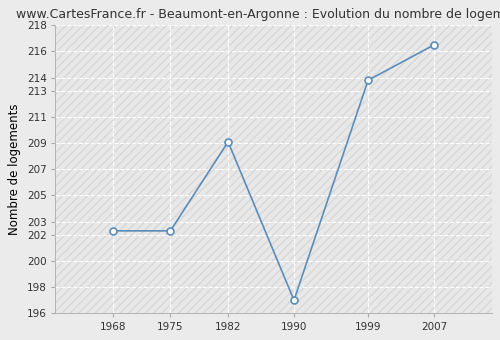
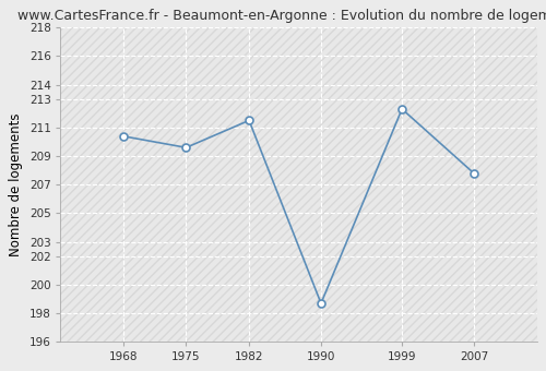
1968: 202.3 -> 210.4
1975: 202.3 -> 209.6
1982: 209.1 -> 211.5
1990: 197.0 -> 198.7
1999: 213.8 -> 212.3
2007: 216.5 -> 207.8
